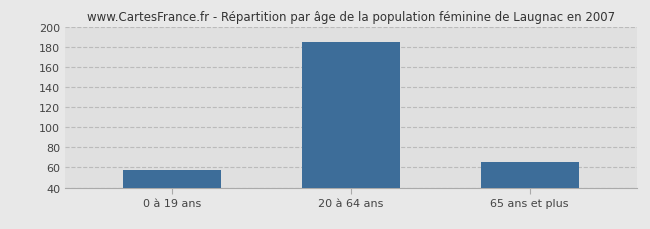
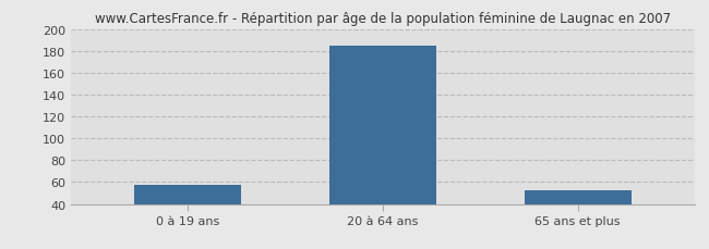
65 ans et plus: 65 -> 53
